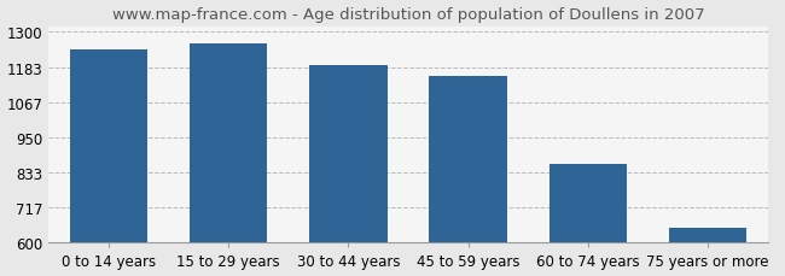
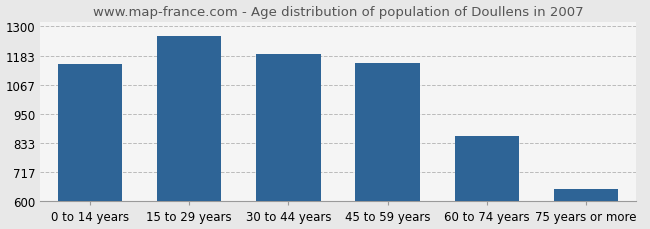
0 to 14 years: 1240 -> 1151
